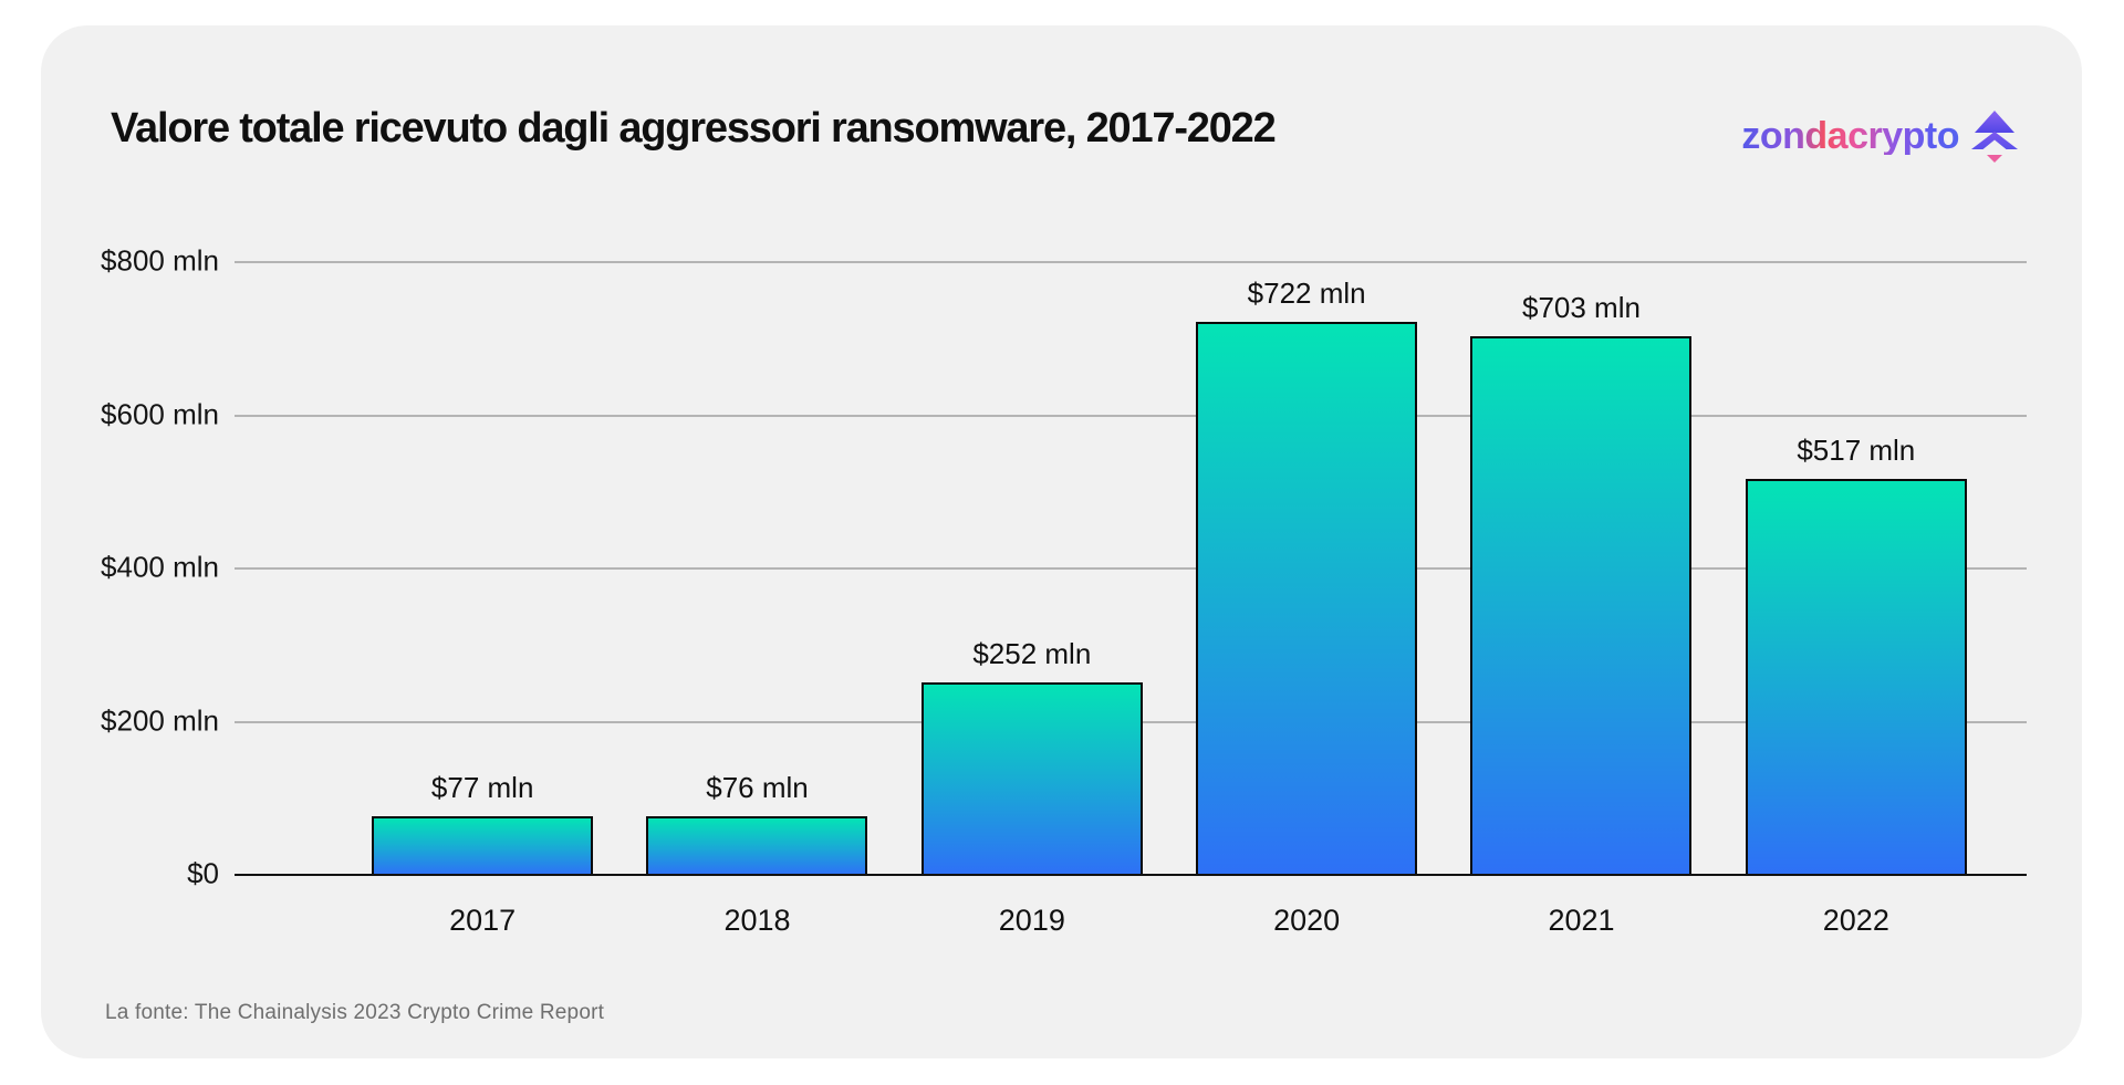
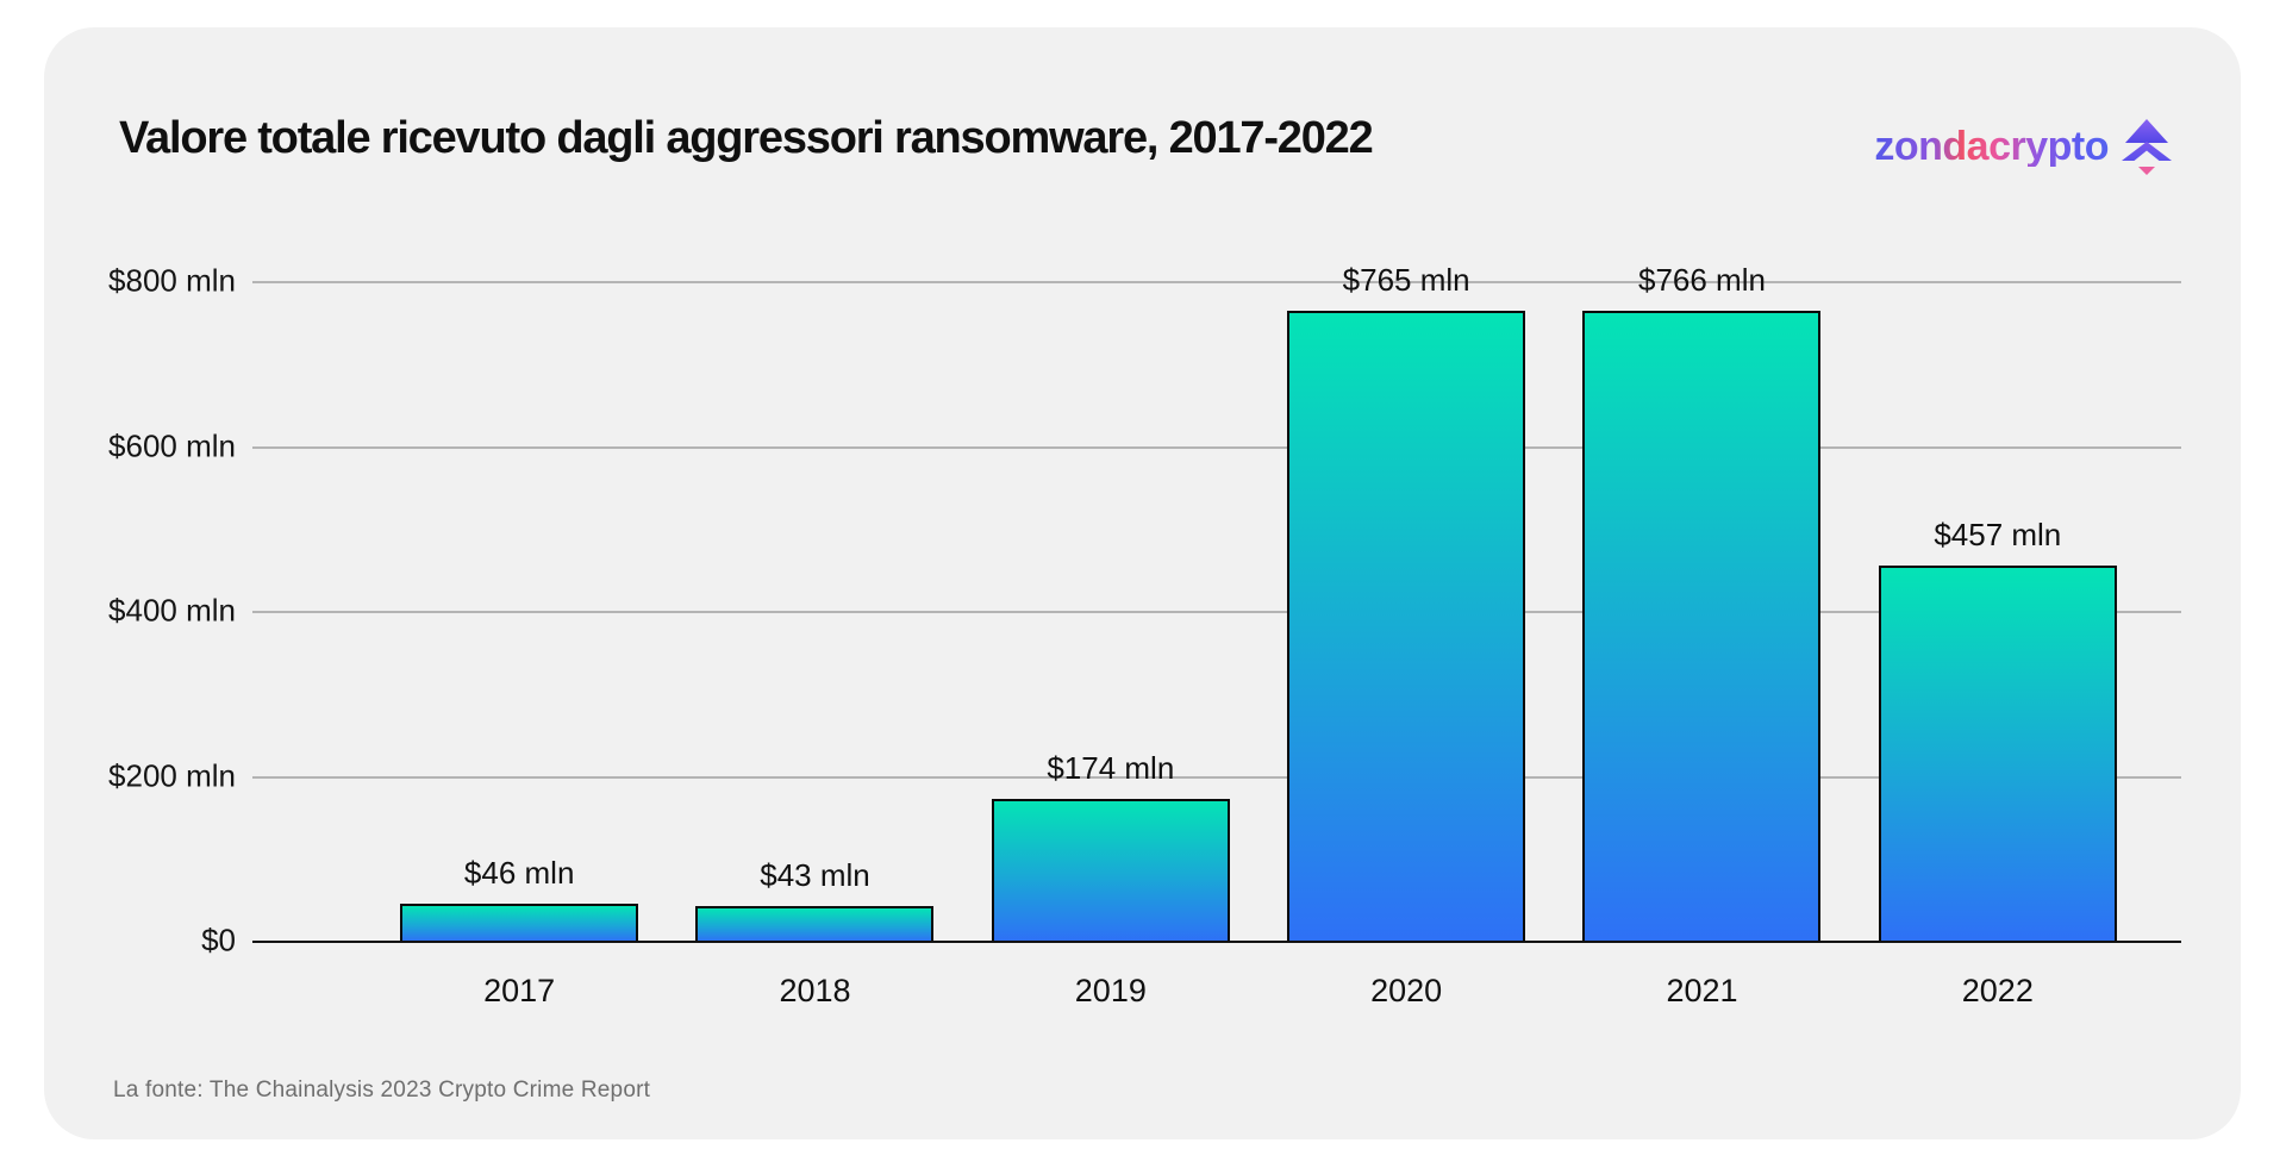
2017: $77 -> $46
2018: $76 -> $43
2019: $252 -> $174
2020: $722 -> $765
2021: $703 -> $766
2022: $517 -> $457
